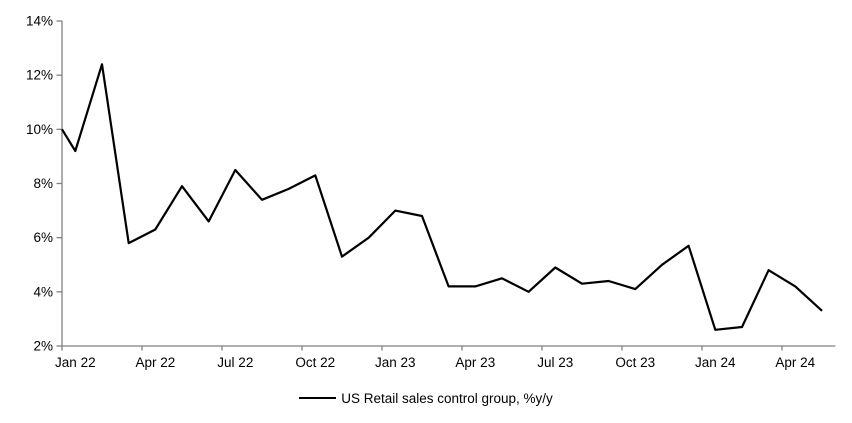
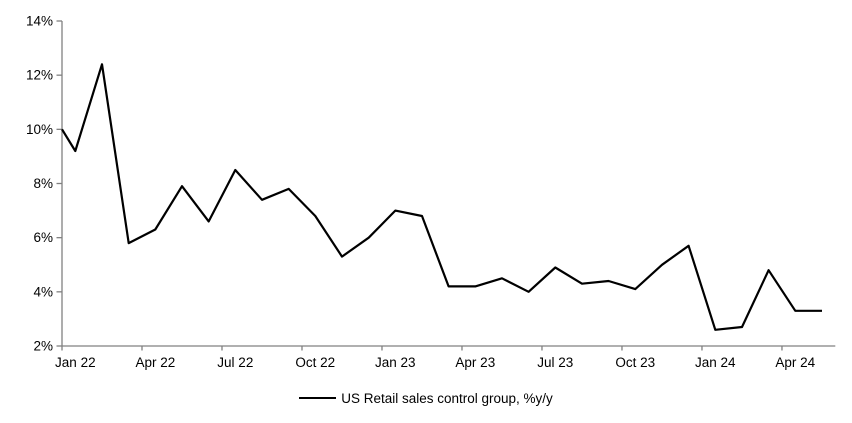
Oct 22: 8.3% -> 6.8%
Apr 24: 4.2% -> 3.3%
